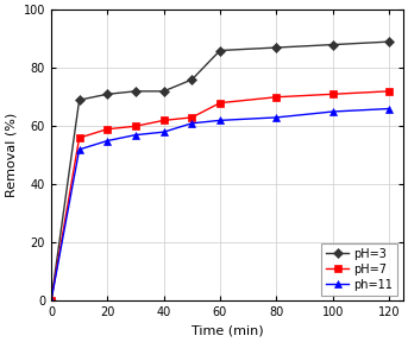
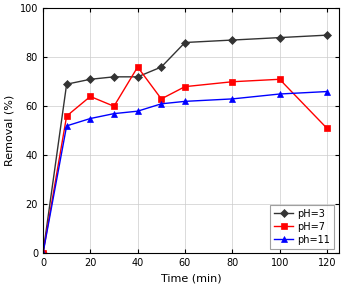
pH=7/20: 59 -> 64
pH=7/40: 62 -> 76
pH=7/120: 72 -> 51
